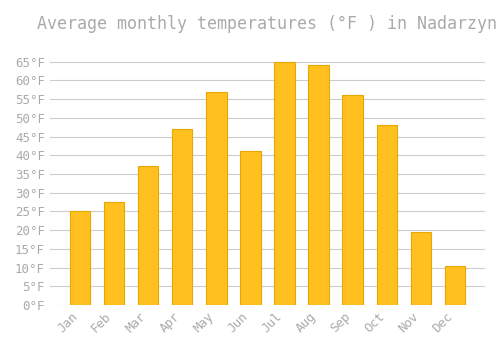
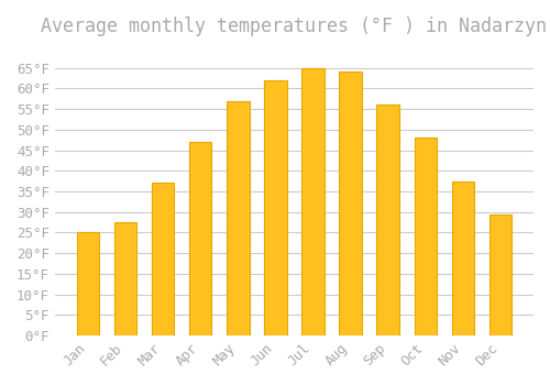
Jun: 41.0°F -> 62.0°F
Nov: 19.5°F -> 37.5°F
Dec: 10.5°F -> 29.5°F
